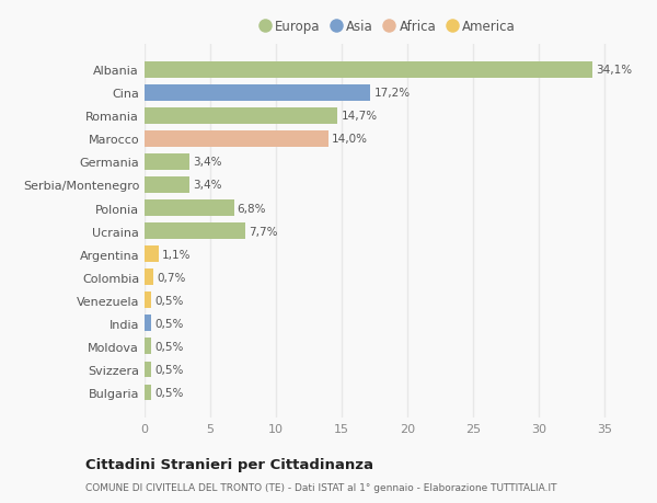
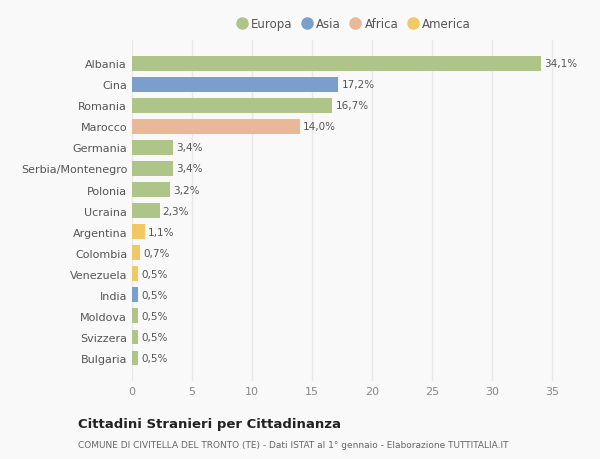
Romania: 14,7% -> 16,7%
Polonia: 6,8% -> 3,2%
Ucraina: 7,7% -> 2,3%
